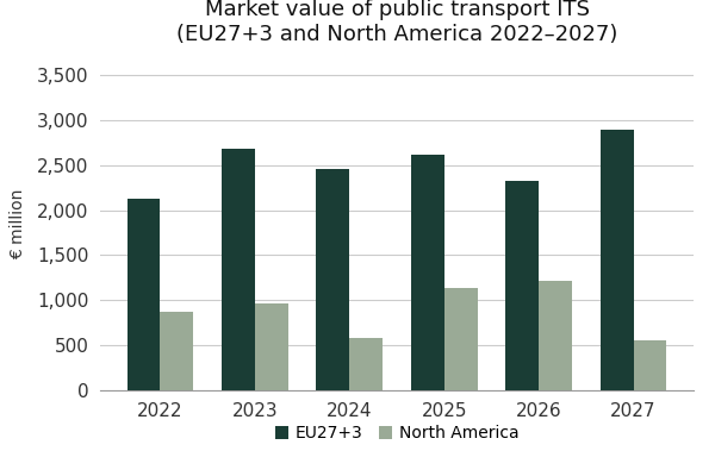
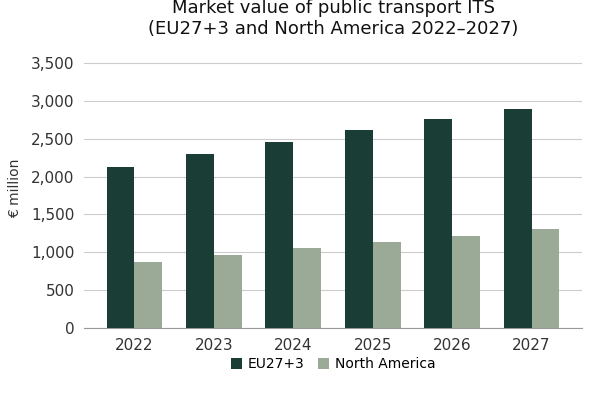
EU27+3/2023: 2,680 -> 2,300
North America/2024: 580 -> 1,060
EU27+3/2026: 2,320 -> 2,760
North America/2027: 560 -> 1,310
